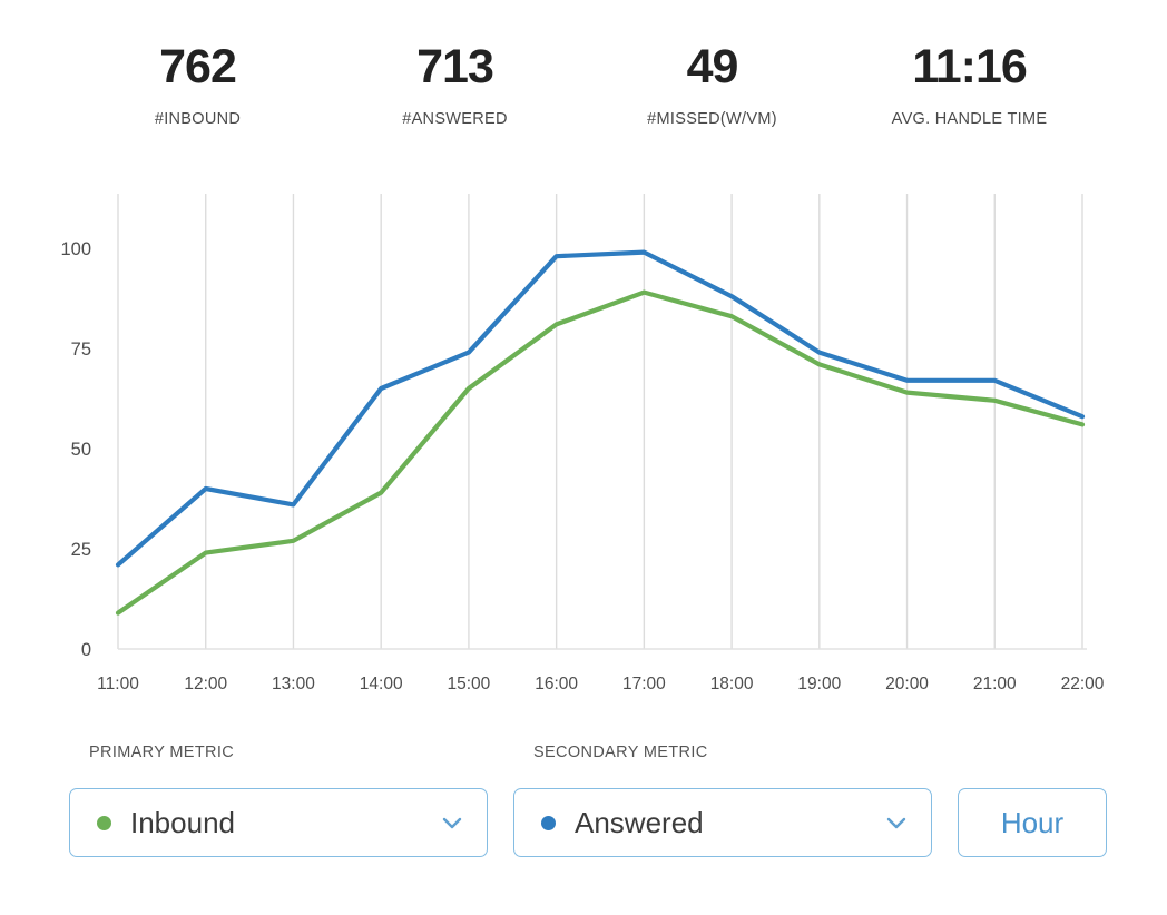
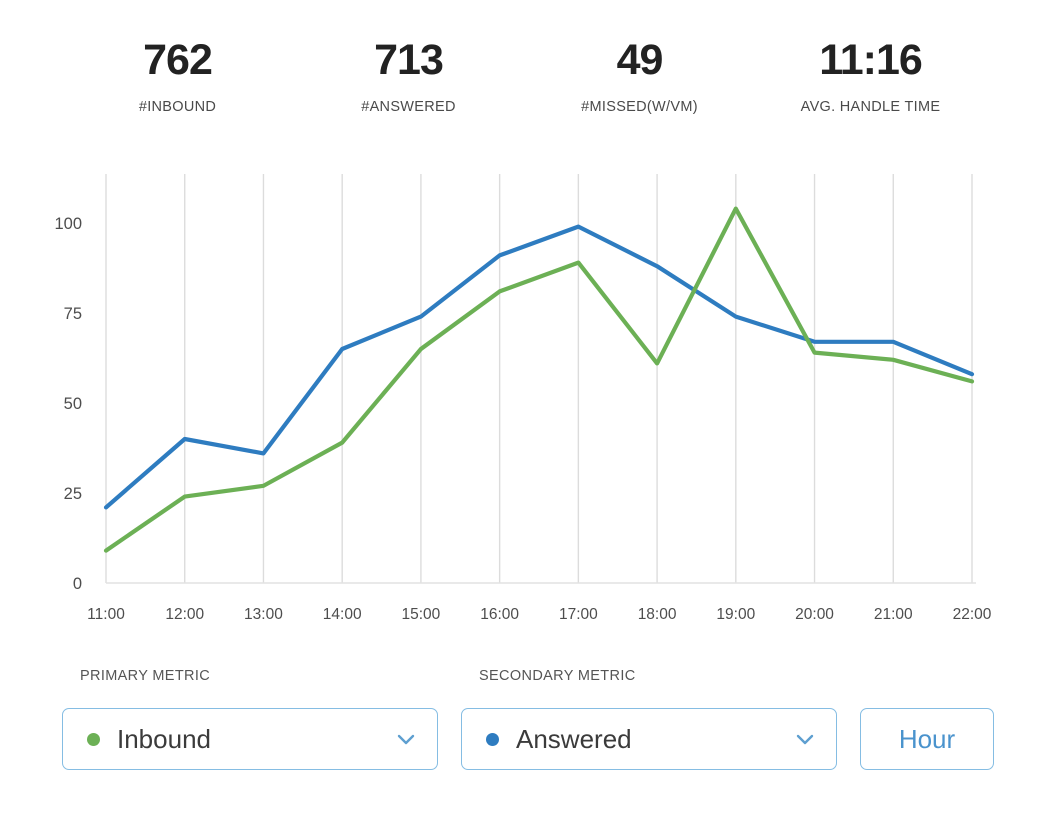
Answered/16:00: 98 -> 91
Inbound/18:00: 83 -> 61
Inbound/19:00: 71 -> 104
